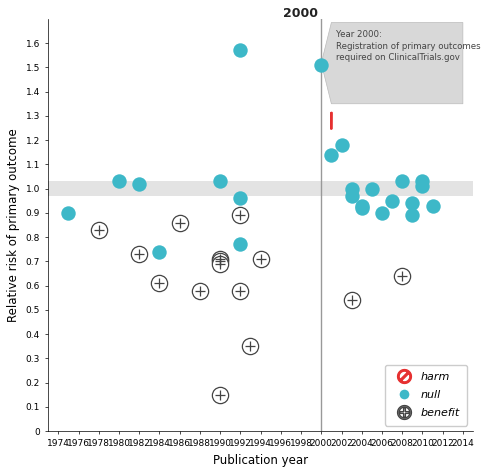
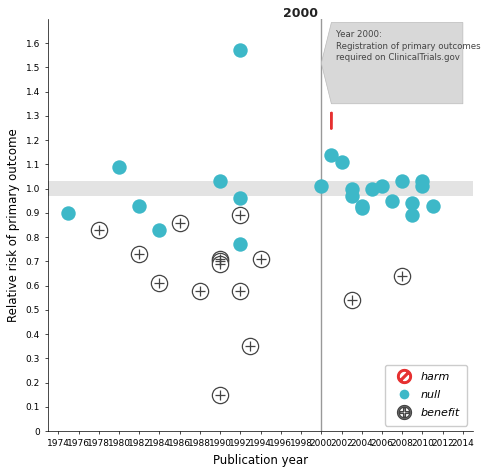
null/1980: 1.03 -> 1.09
null/1982: 1.02 -> 0.93
null/1984: 0.74 -> 0.83
null/2000: 1.51 -> 1.01
null/2002: 1.18 -> 1.11
null/2006: 0.90 -> 1.01
